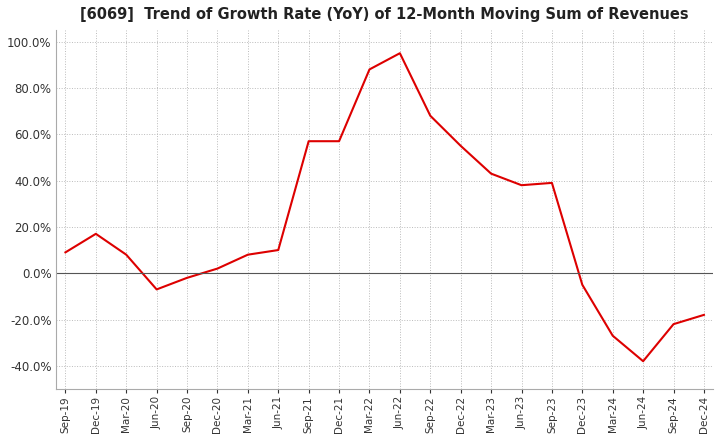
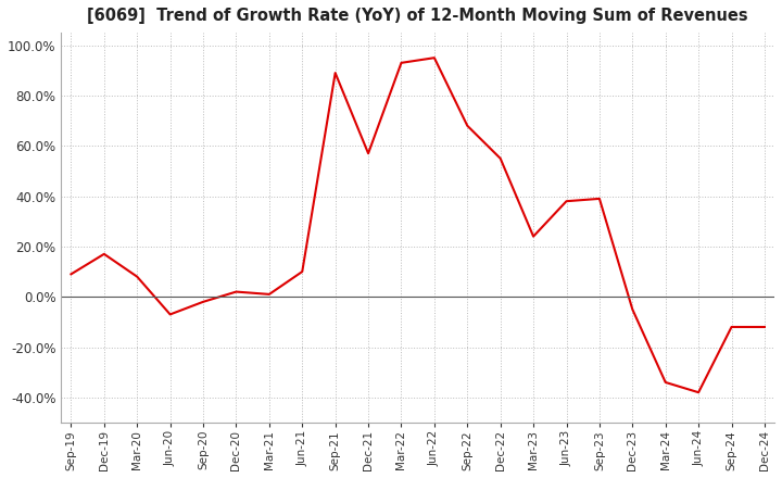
Mar-21: 8% -> 1%
Sep-21: 57% -> 89%
Mar-22: 88% -> 93%
Mar-23: 43% -> 24%
Mar-24: -27% -> -34%
Sep-24: -22% -> -12%
Dec-24: -18% -> -12%
